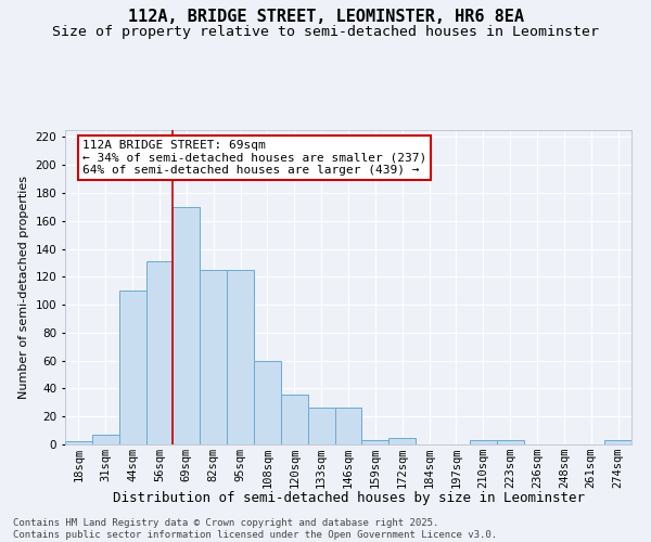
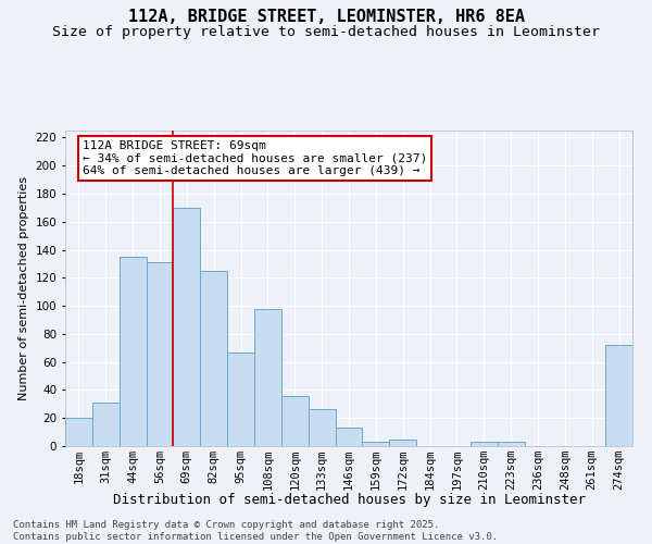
18sqm: 2 -> 20
31sqm: 7 -> 31
44sqm: 110 -> 135
95sqm: 125 -> 67
108sqm: 60 -> 98
146sqm: 26 -> 13
274sqm: 3 -> 72
